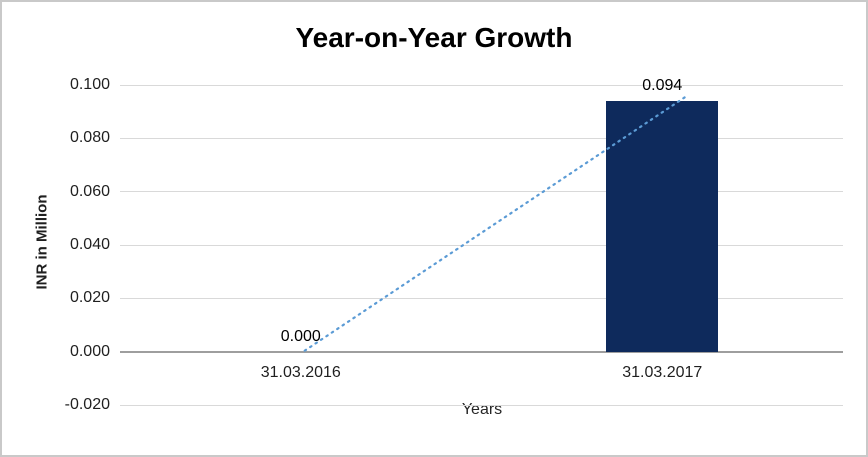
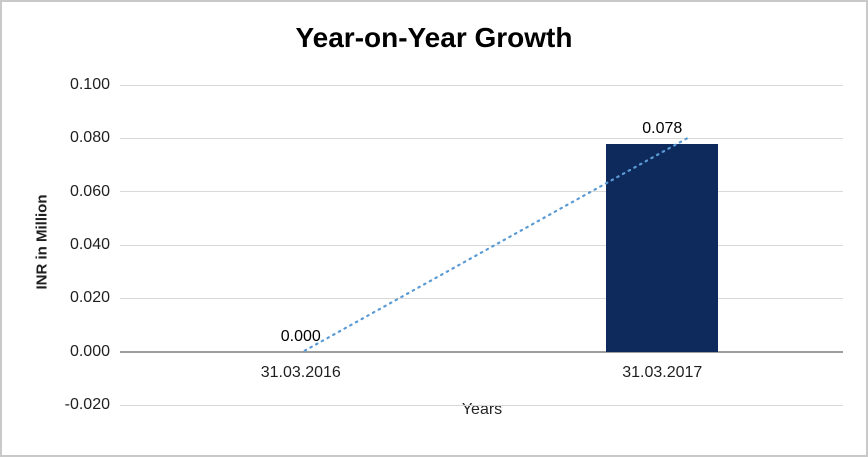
31.03.2017: 0.094 -> 0.078
